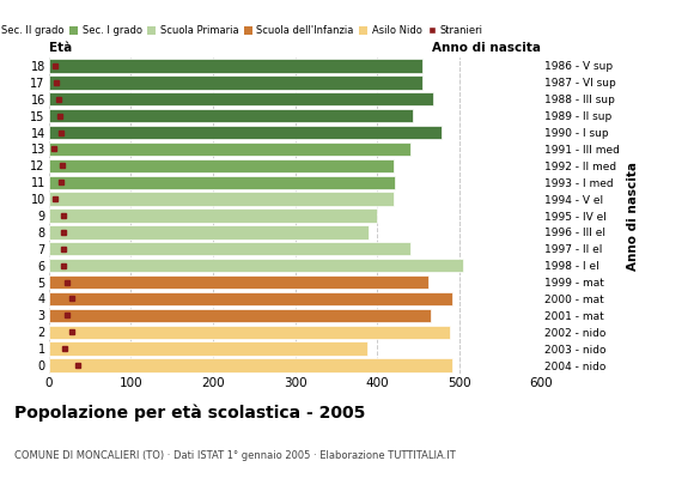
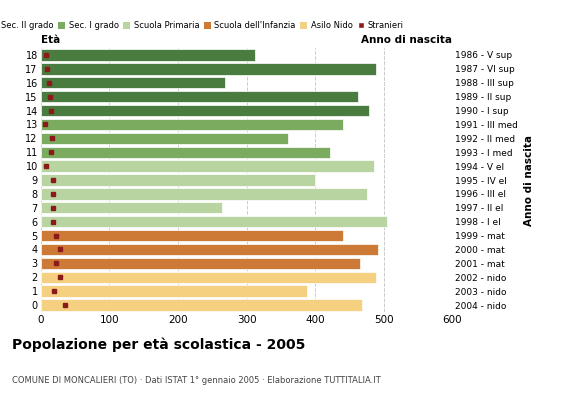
18: 455 -> 312
17: 455 -> 488
16: 468 -> 268
15: 443 -> 462
12: 420 -> 360
10: 420 -> 486
8: 390 -> 476
7: 440 -> 264
5: 462 -> 440
0: 492 -> 468
